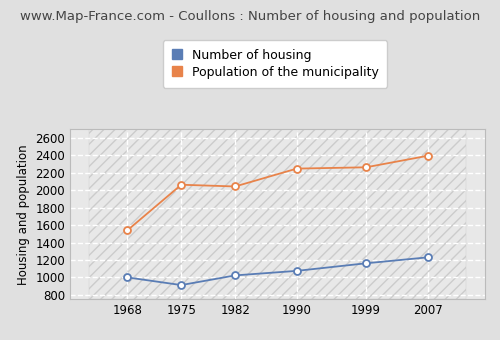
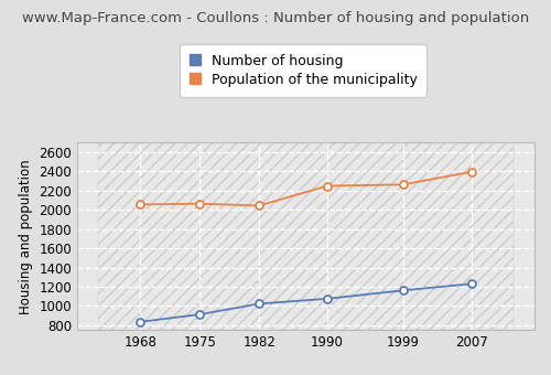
Number of housing/1968: 1000 -> 840
Population of the municipality/1968: 1540 -> 2060
